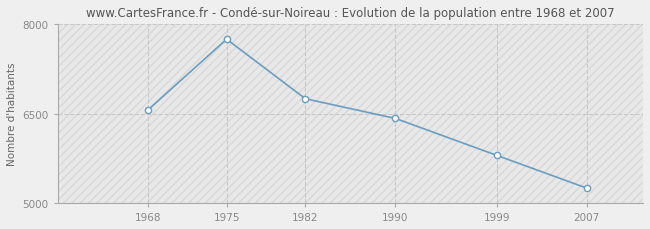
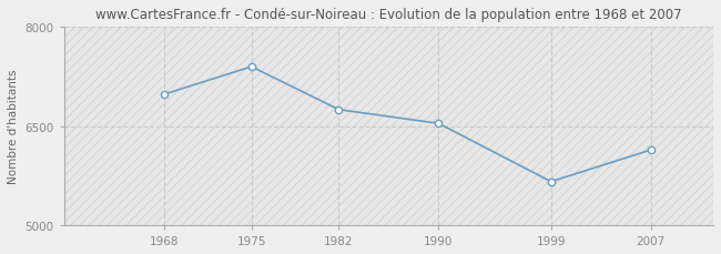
1968: 6560 -> 6980
1975: 7750 -> 7400
1990: 6420 -> 6540
1999: 5800 -> 5660
2007: 5250 -> 6140
